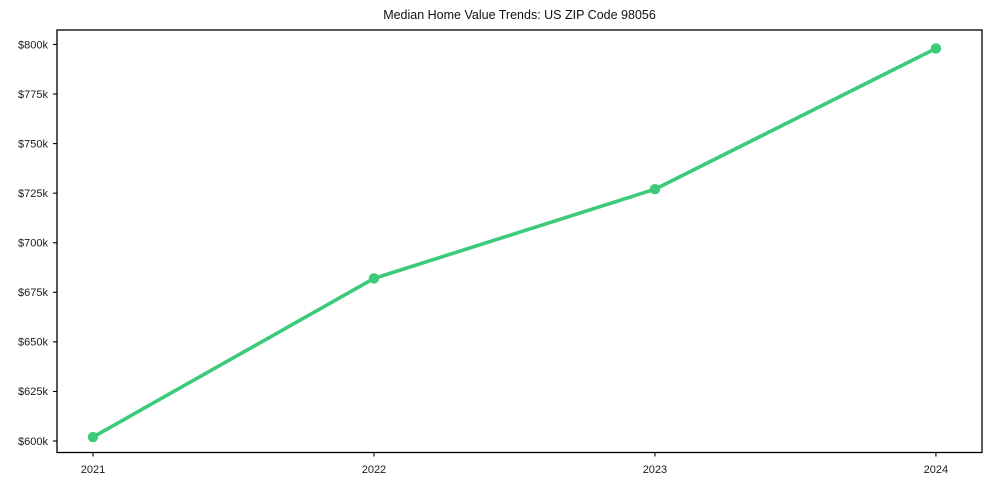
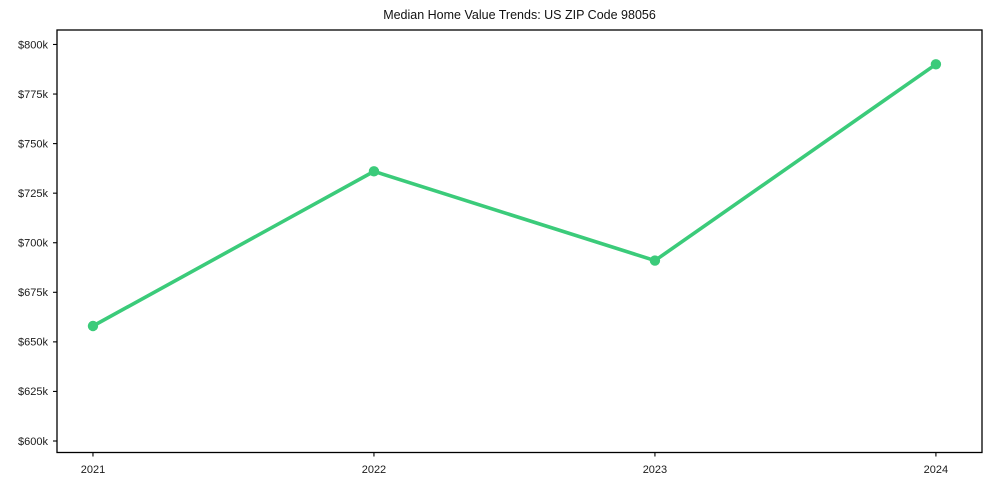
2021: $602k -> $658k
2022: $682k -> $736k
2023: $727k -> $691k
2024: $798k -> $790k
